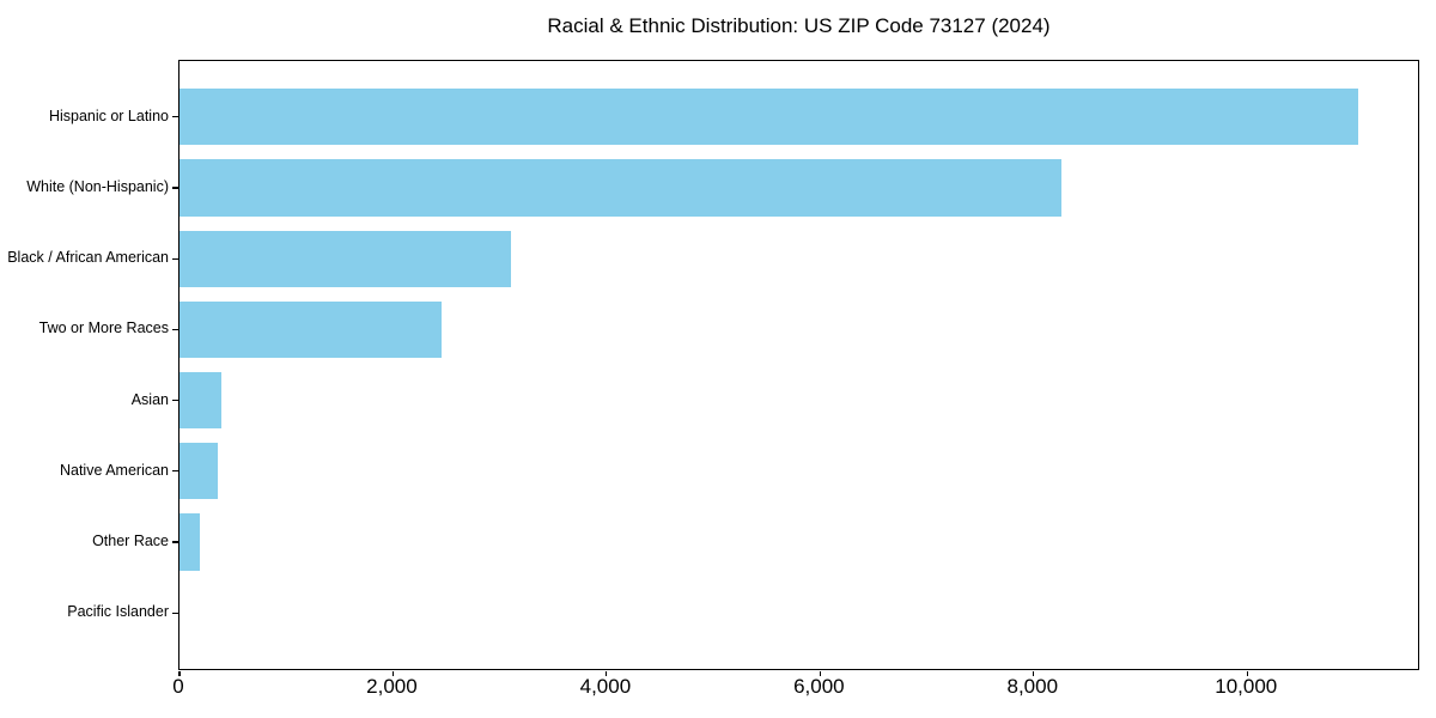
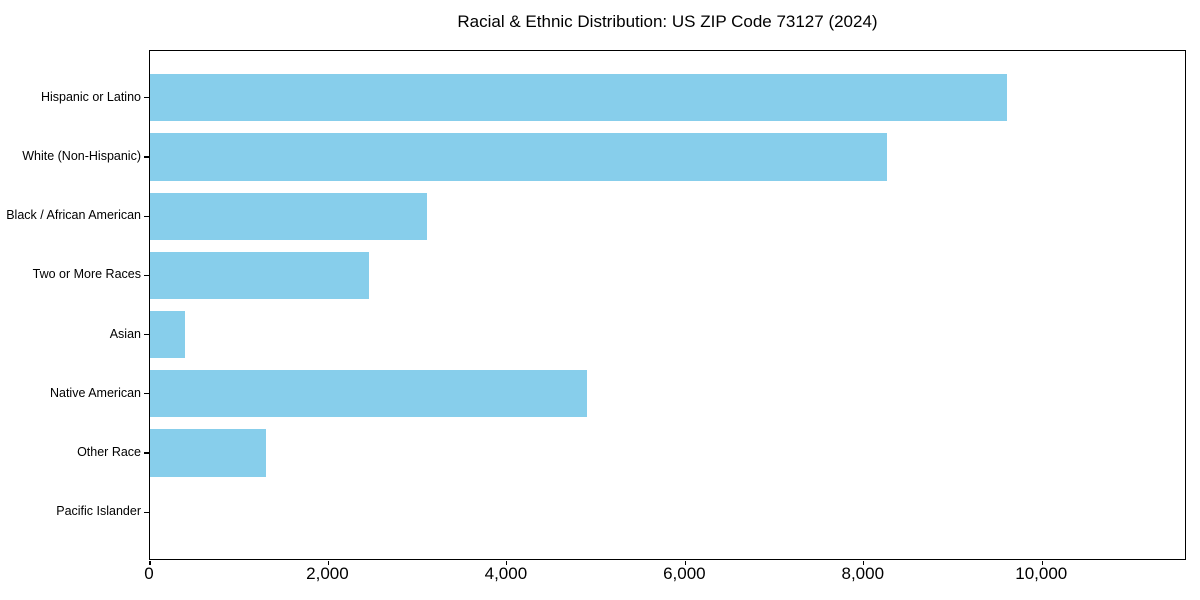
Hispanic or Latino: 11000 -> 9600
Native American: 400 -> 4900
Other Race: 200 -> 1300
